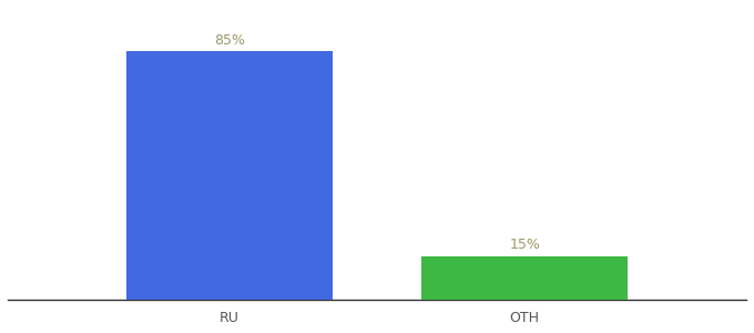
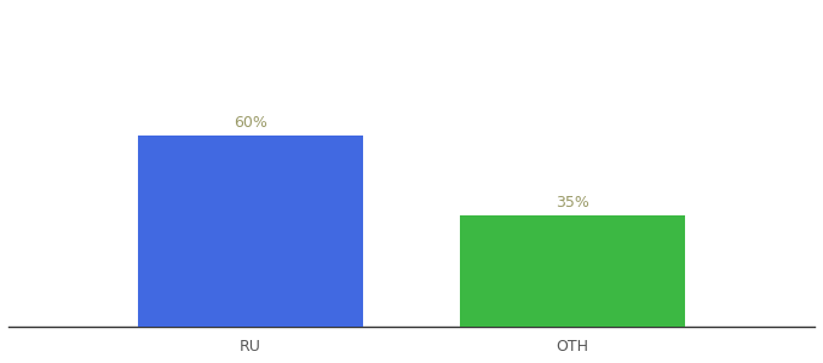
RU: 85% -> 60%
OTH: 15% -> 35%
